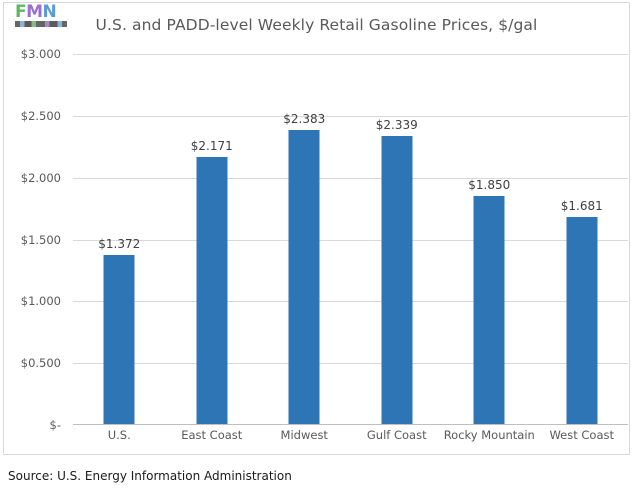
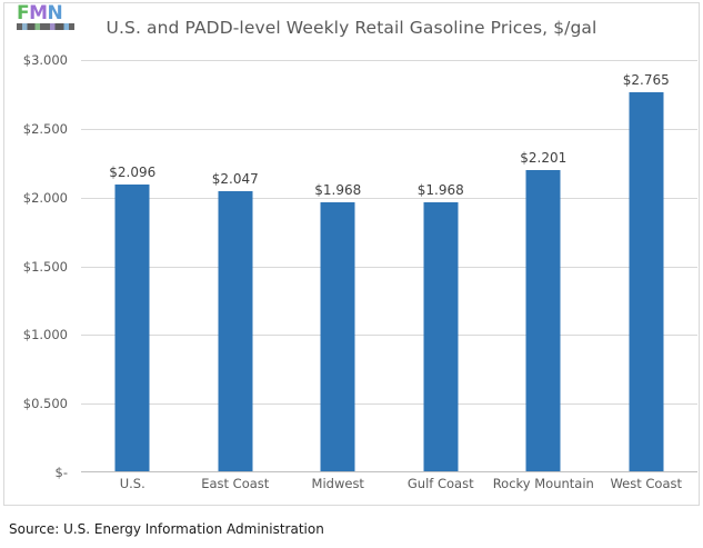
U.S.: $1.372 -> $2.096
East Coast: $2.171 -> $2.047
Midwest: $2.383 -> $1.968
Gulf Coast: $2.339 -> $1.968
Rocky Mountain: $1.850 -> $2.201
West Coast: $1.681 -> $2.765
